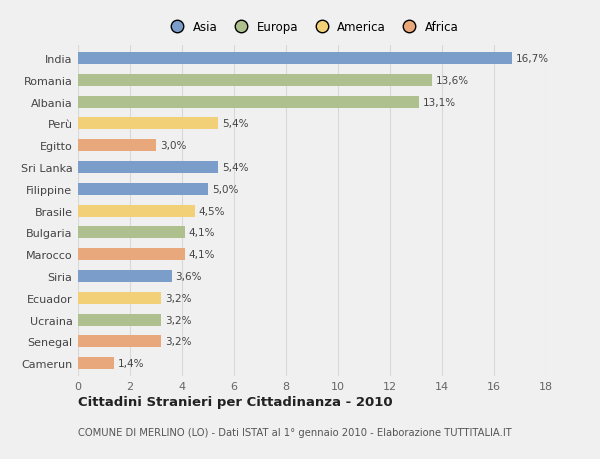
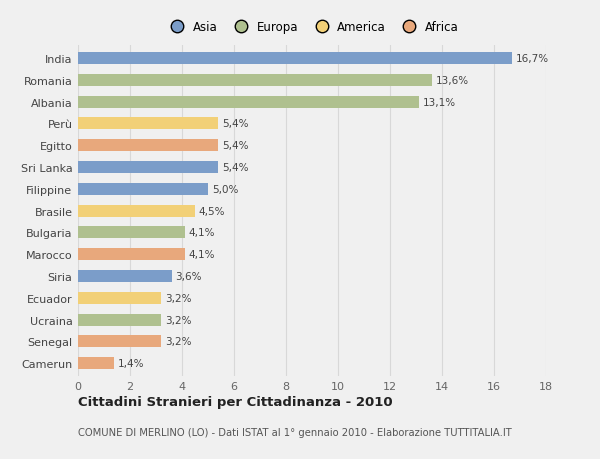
Egitto: 3,0% -> 5,4%
